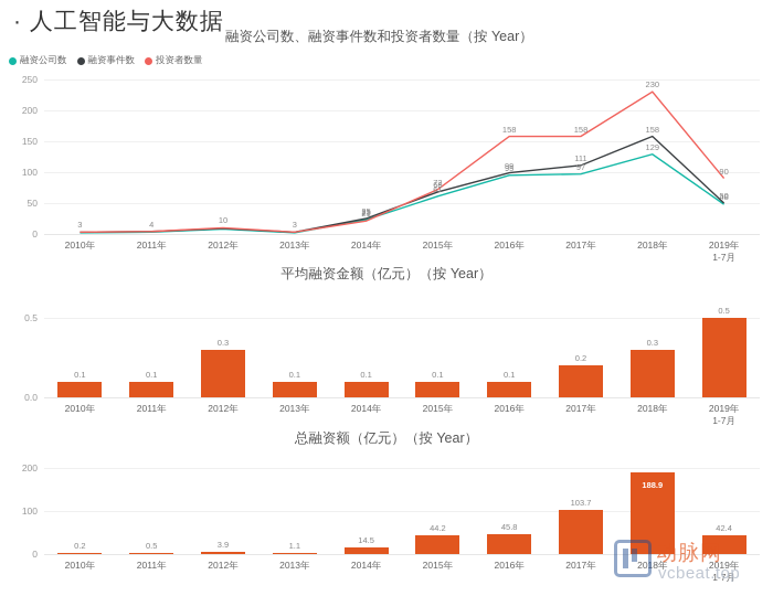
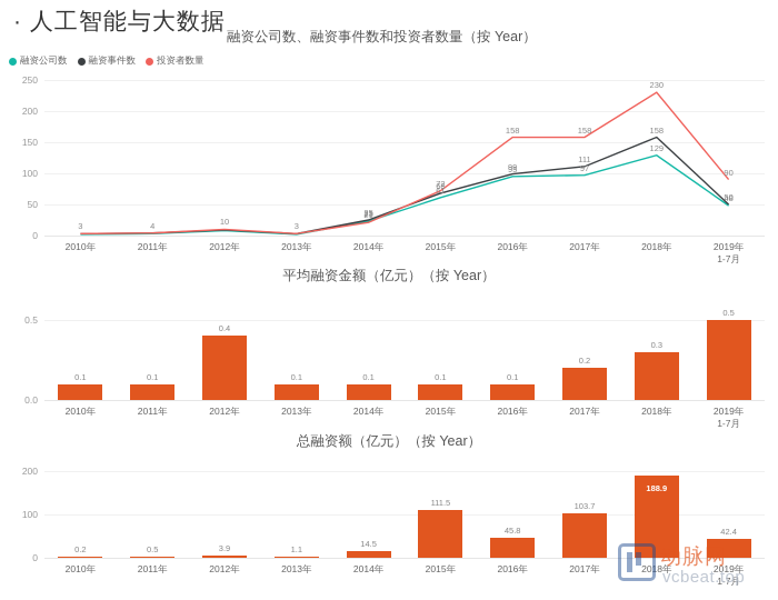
平均融资金额（亿元）（按 Year）/2012年: 0.3 -> 0.4
总融资额（亿元）（按 Year）/2015年: 44.2 -> 111.5
